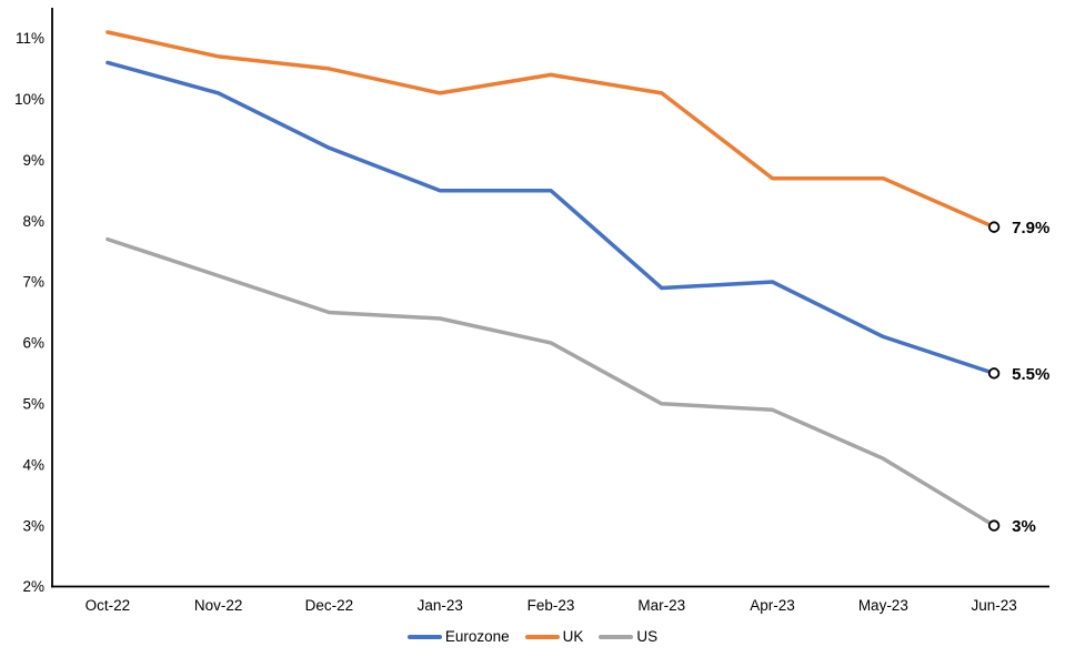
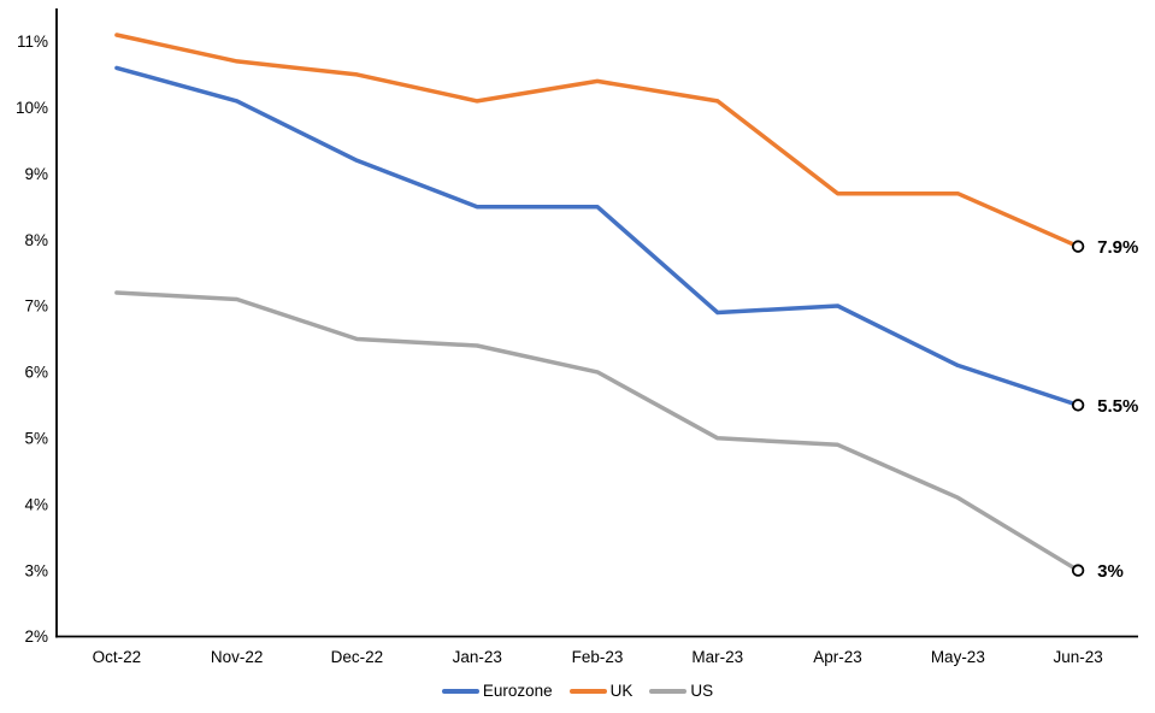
US/Oct-22: 7.7% -> 7.2%
